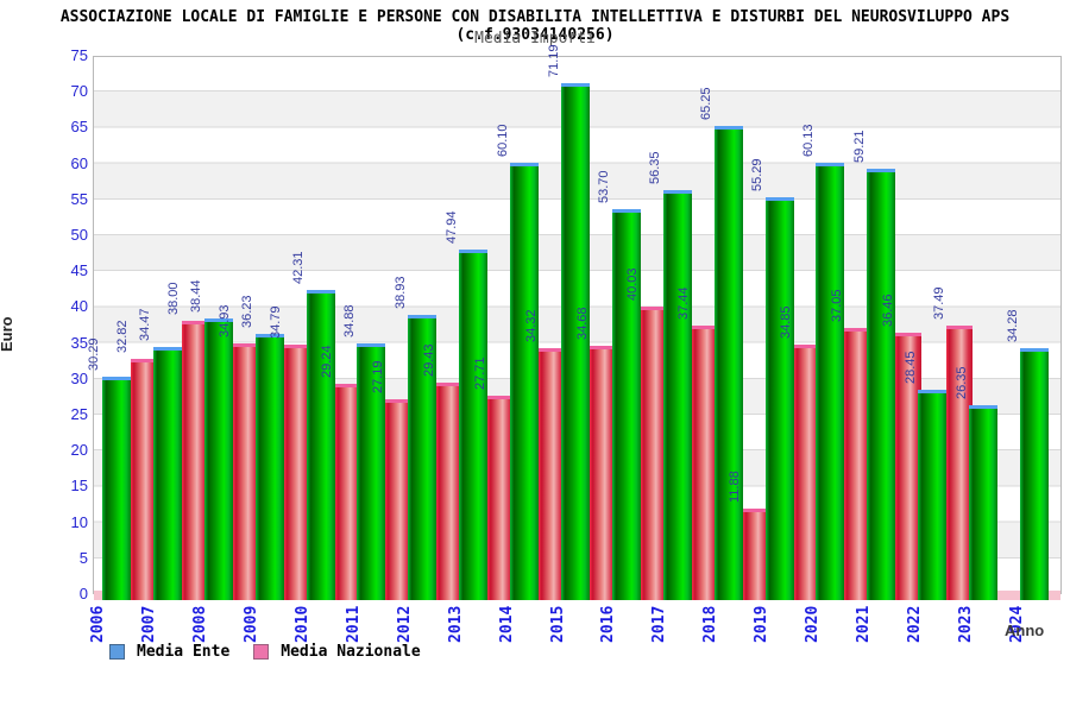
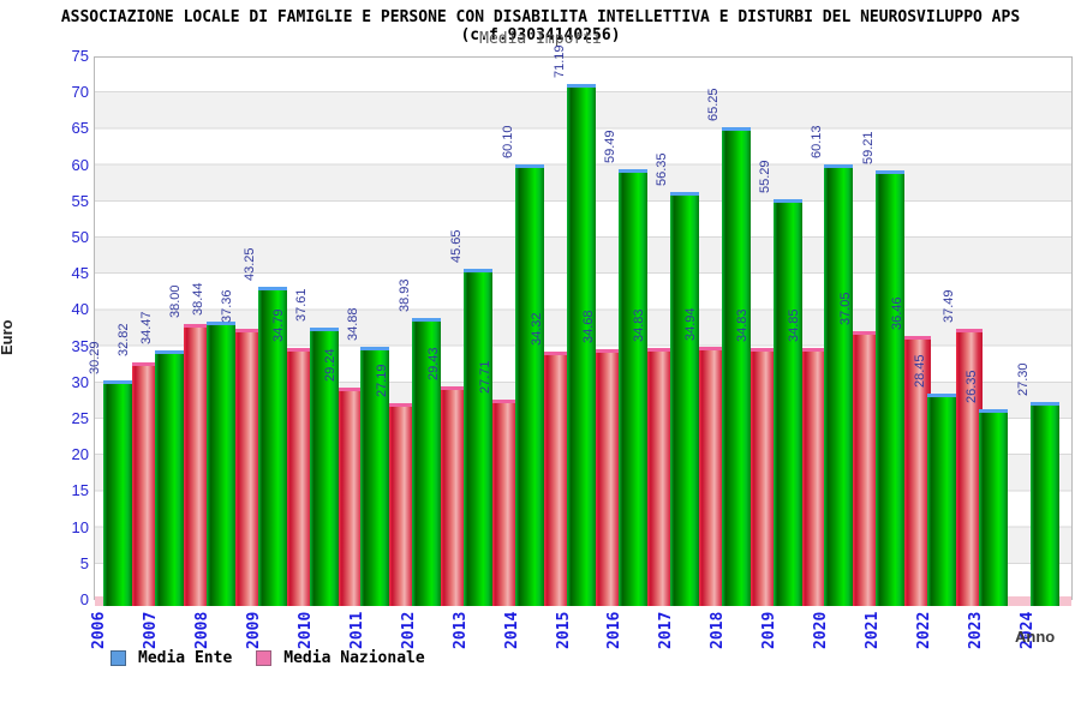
Media Nazionale/2008: 34.93 -> 37.36
Media Ente/2009: 36.23 -> 43.25
Media Ente/2010: 42.31 -> 37.61
Media Ente/2013: 47.94 -> 45.65
Media Ente/2016: 53.70 -> 59.49
Media Nazionale/2016: 40.03 -> 34.83
Media Nazionale/2017: 37.44 -> 34.94
Media Nazionale/2018: 11.88 -> 34.83
Media Ente/2024: 34.28 -> 27.30
